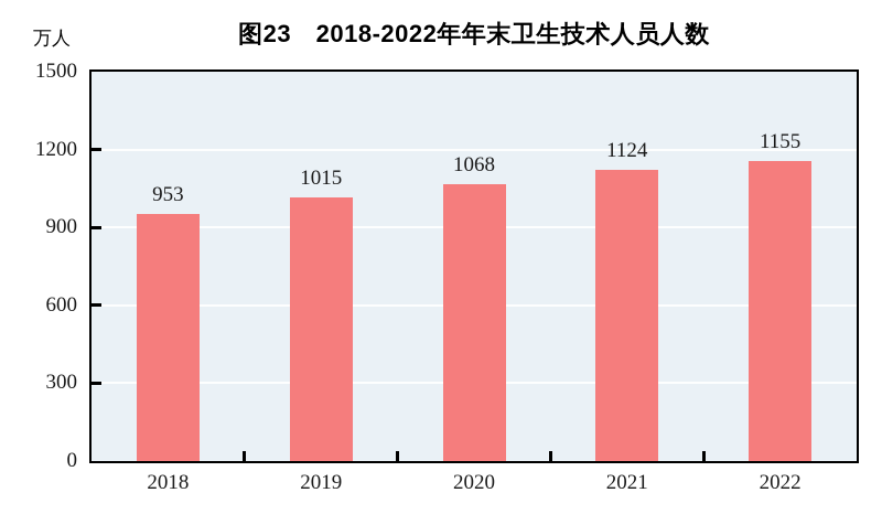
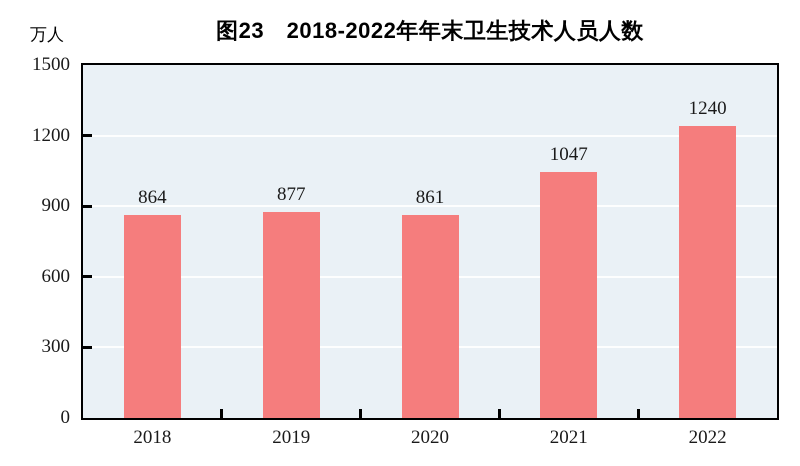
2018: 953 -> 864
2019: 1015 -> 877
2020: 1068 -> 861
2021: 1124 -> 1047
2022: 1155 -> 1240
